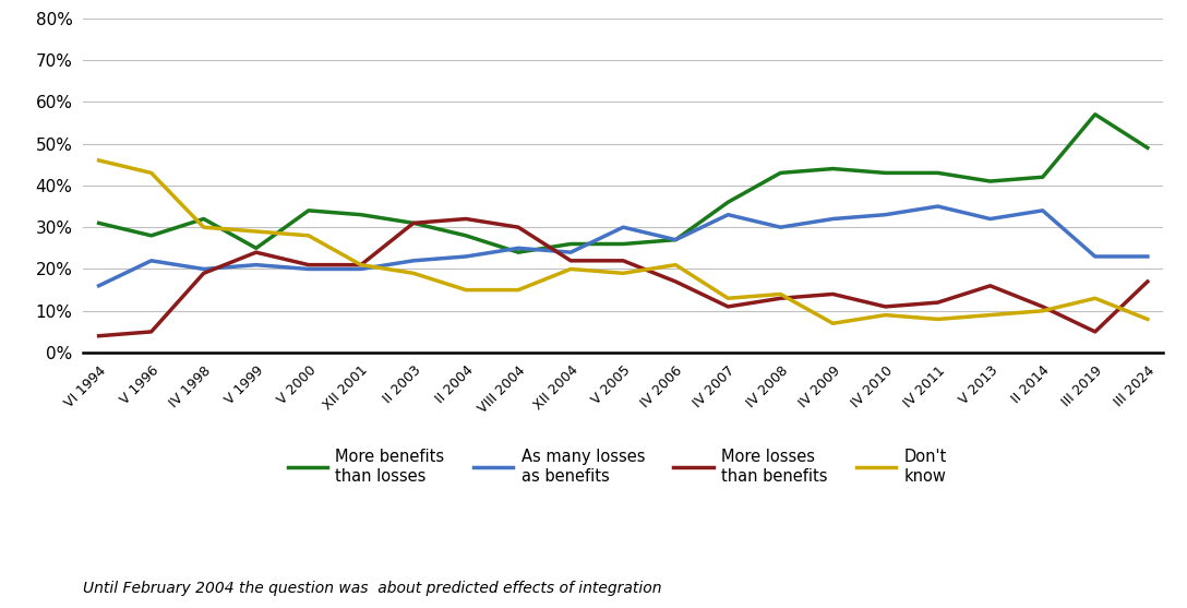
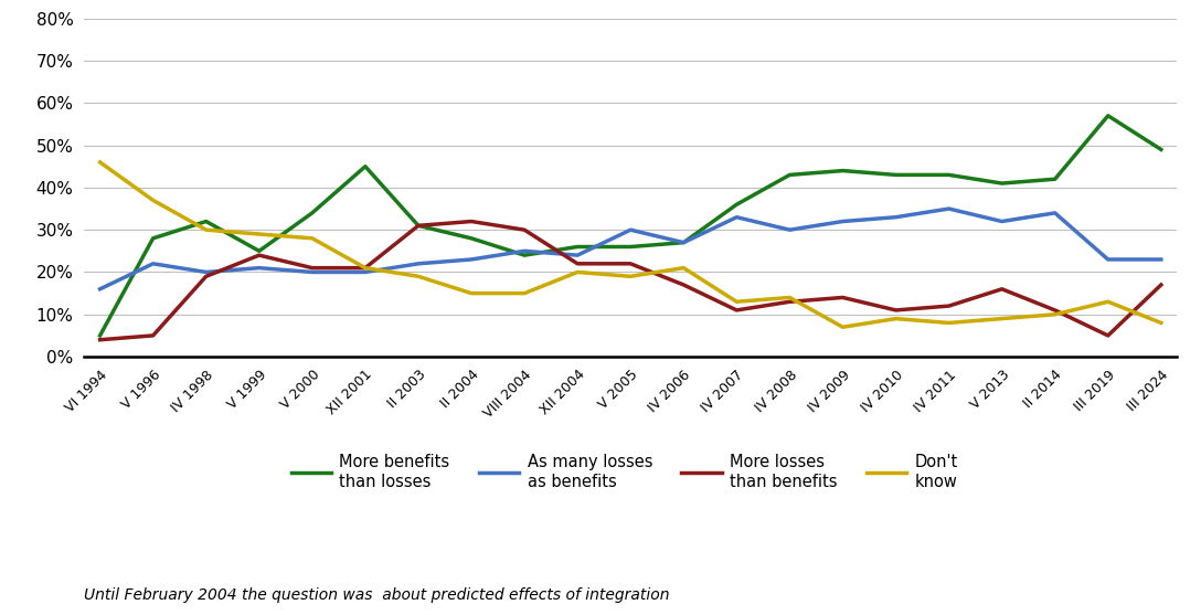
More benefits than losses/VI 1994: 31% -> 5%
Don't know/V 1996: 43% -> 37%
More benefits than losses/XII 2001: 33% -> 45%
